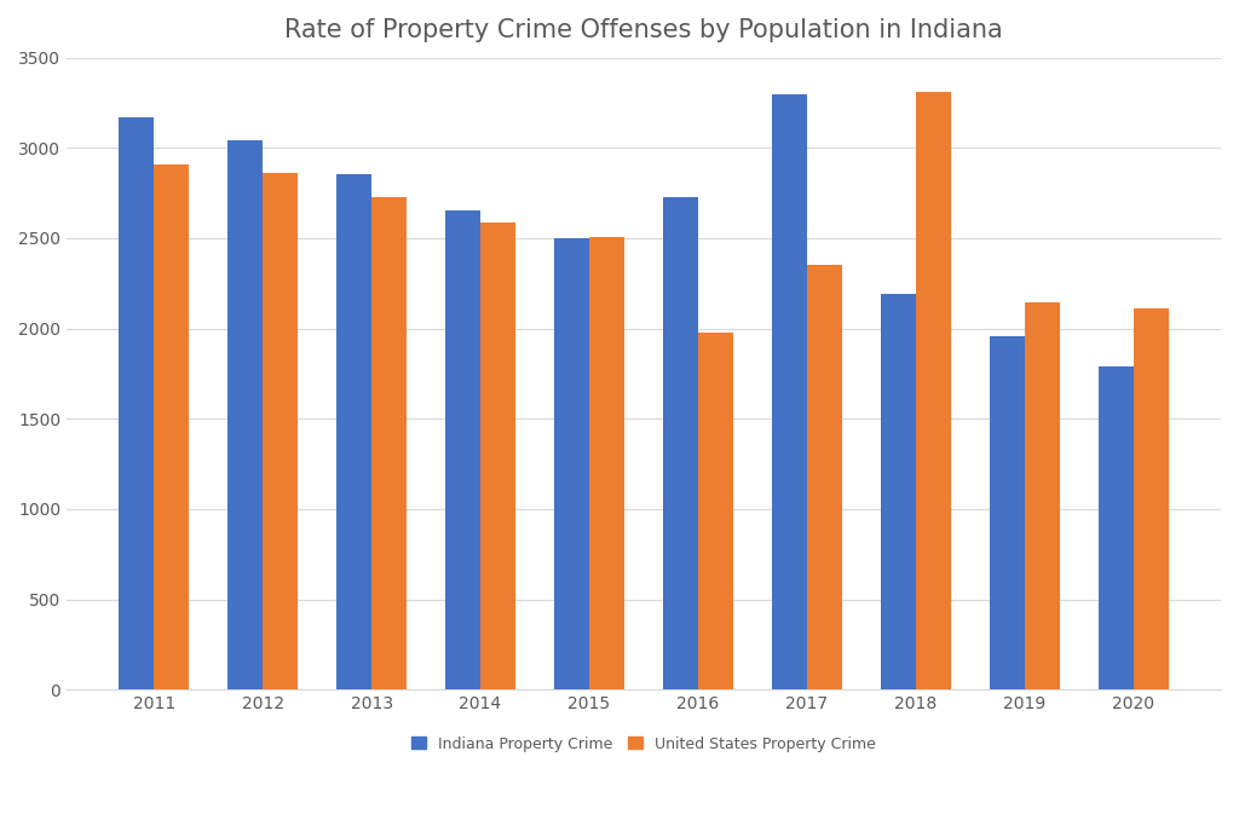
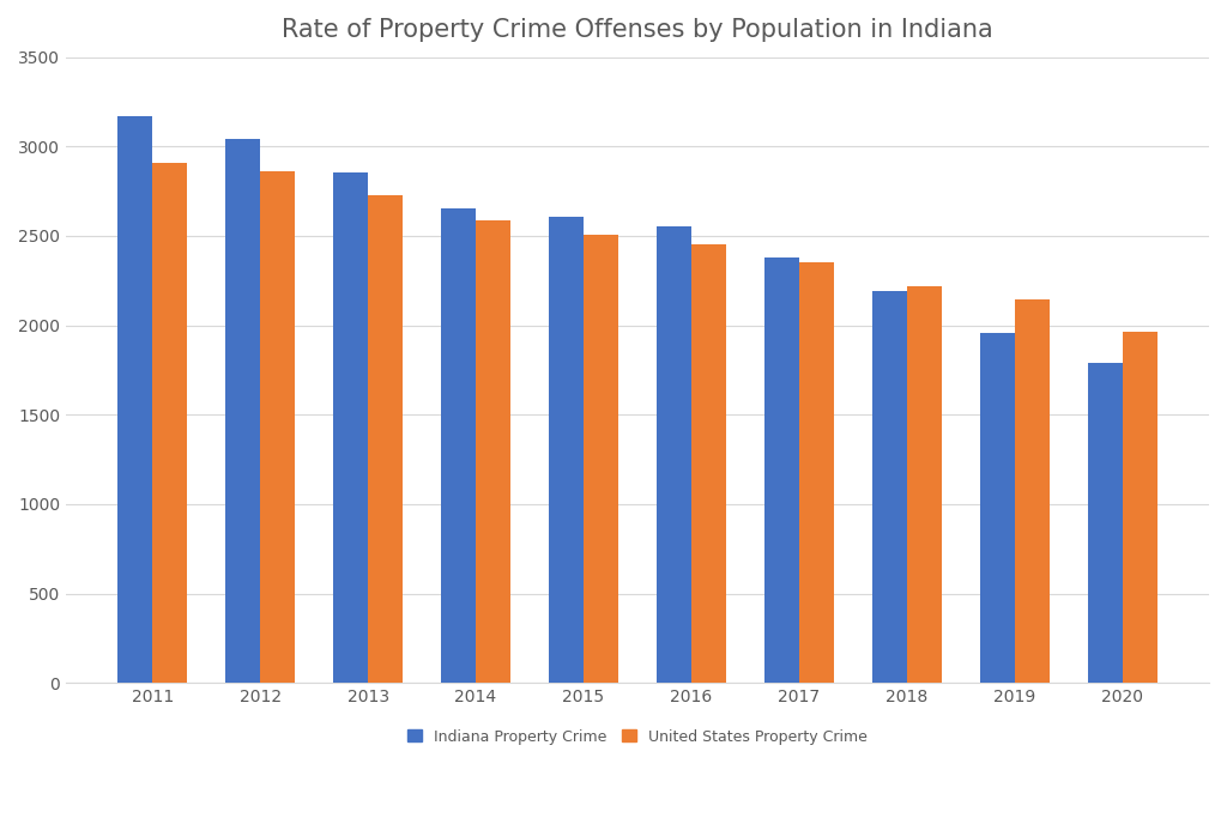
Indiana Property Crime/2015: 2500 -> 2610
Indiana Property Crime/2016: 2730 -> 2550
United States Property Crime/2016: 1980 -> 2460
Indiana Property Crime/2017: 3300 -> 2380
United States Property Crime/2018: 3310 -> 2220
United States Property Crime/2020: 2110 -> 1960
